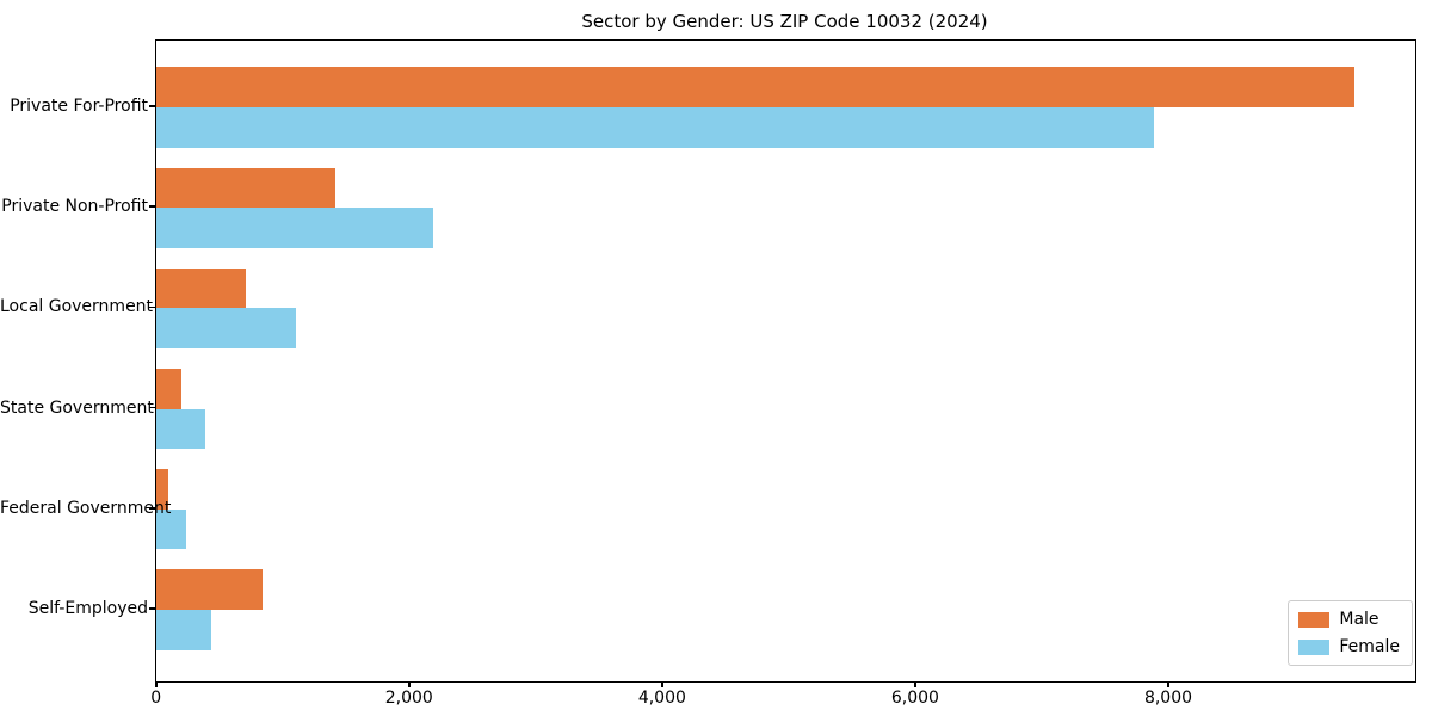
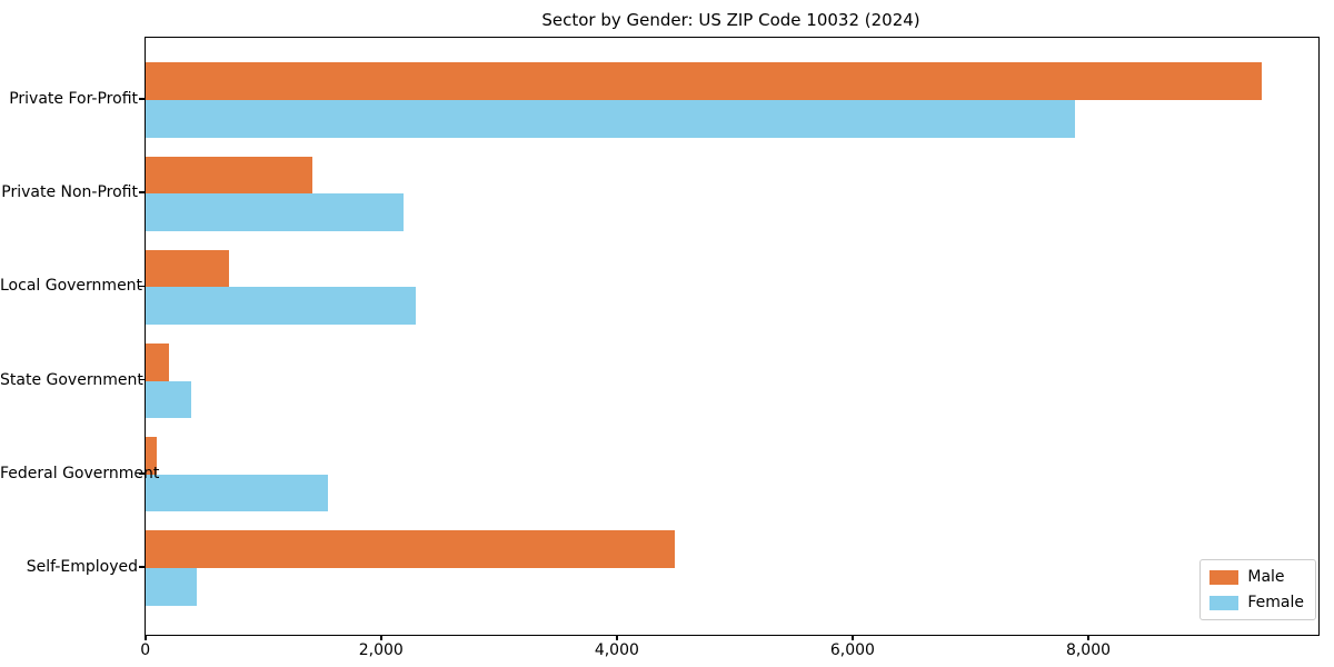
Female/Local Government: 1100 -> 2290
Female/Federal Government: 240 -> 1550
Male/Self-Employed: 840 -> 4490
